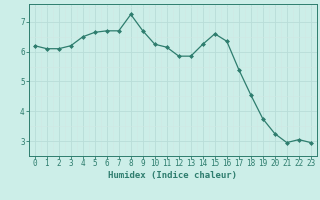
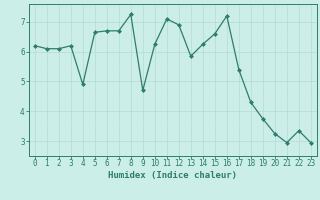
4: 6.50 -> 4.90
9: 6.70 -> 4.70
11: 6.15 -> 7.10
12: 5.85 -> 6.90
16: 6.35 -> 7.20
18: 4.55 -> 4.30
22: 3.05 -> 3.35
